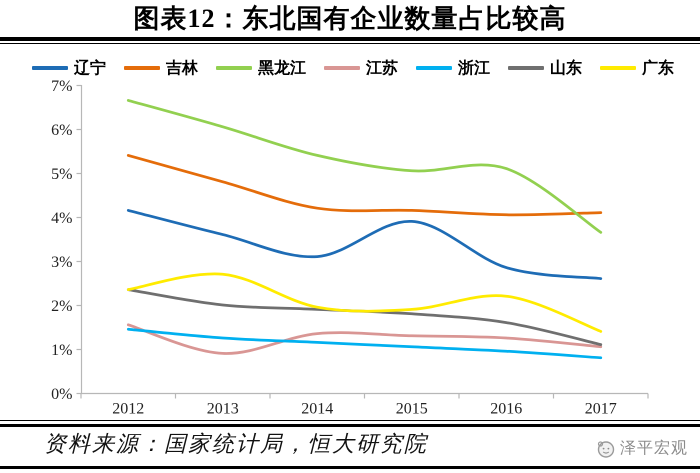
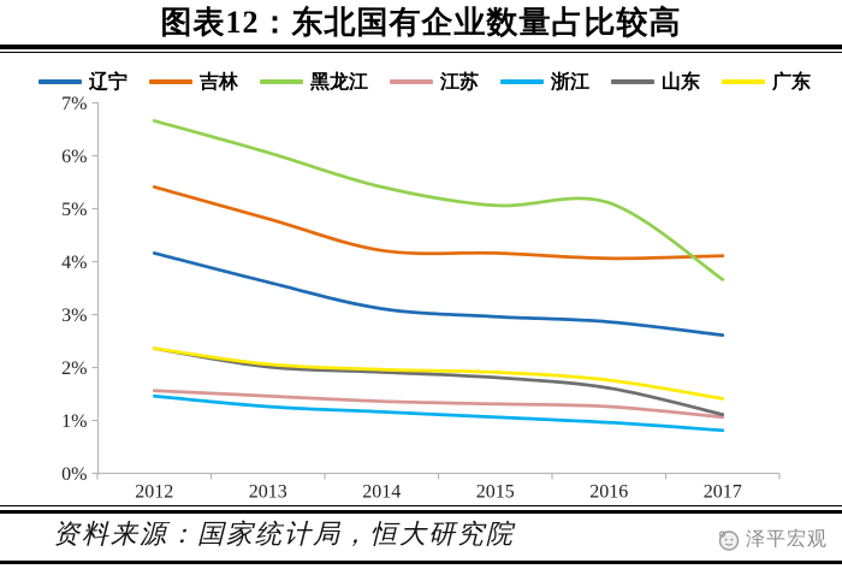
江苏/2013: 0.9% -> 1.4%
广东/2013: 2.7% -> 2.0%
辽宁/2015: 3.9% -> 3.0%
广东/2016: 2.2% -> 1.8%
